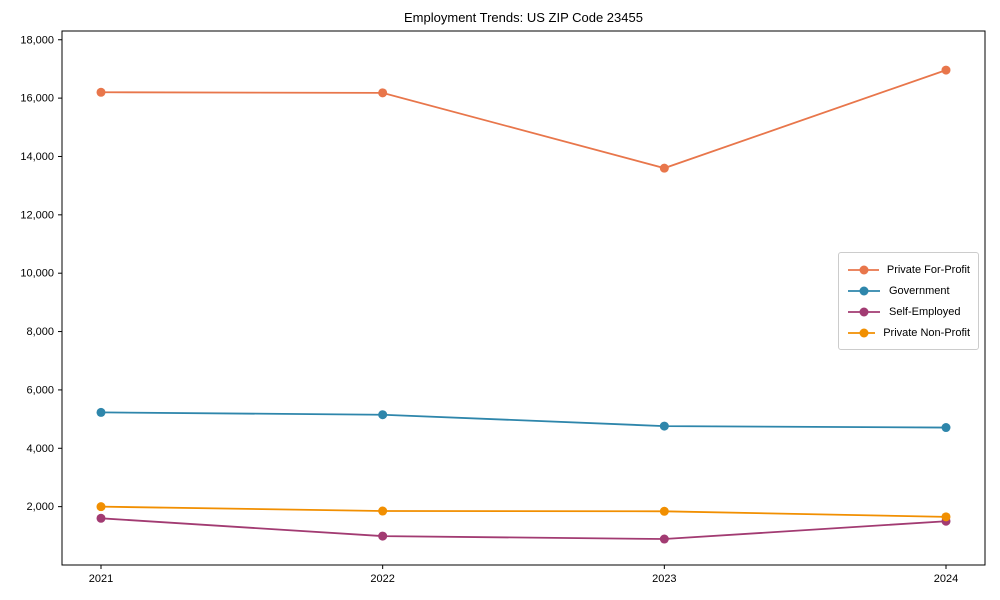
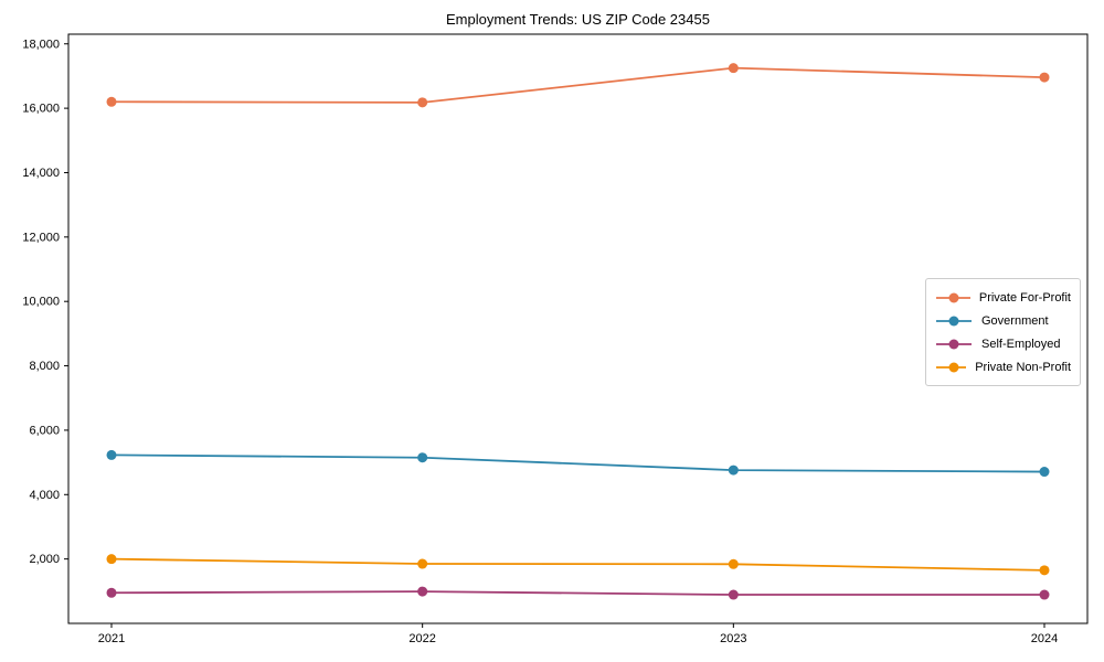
Self-Employed/2021: 1600 -> 1000
Private For-Profit/2023: 13600 -> 17200
Self-Employed/2024: 1500 -> 900
